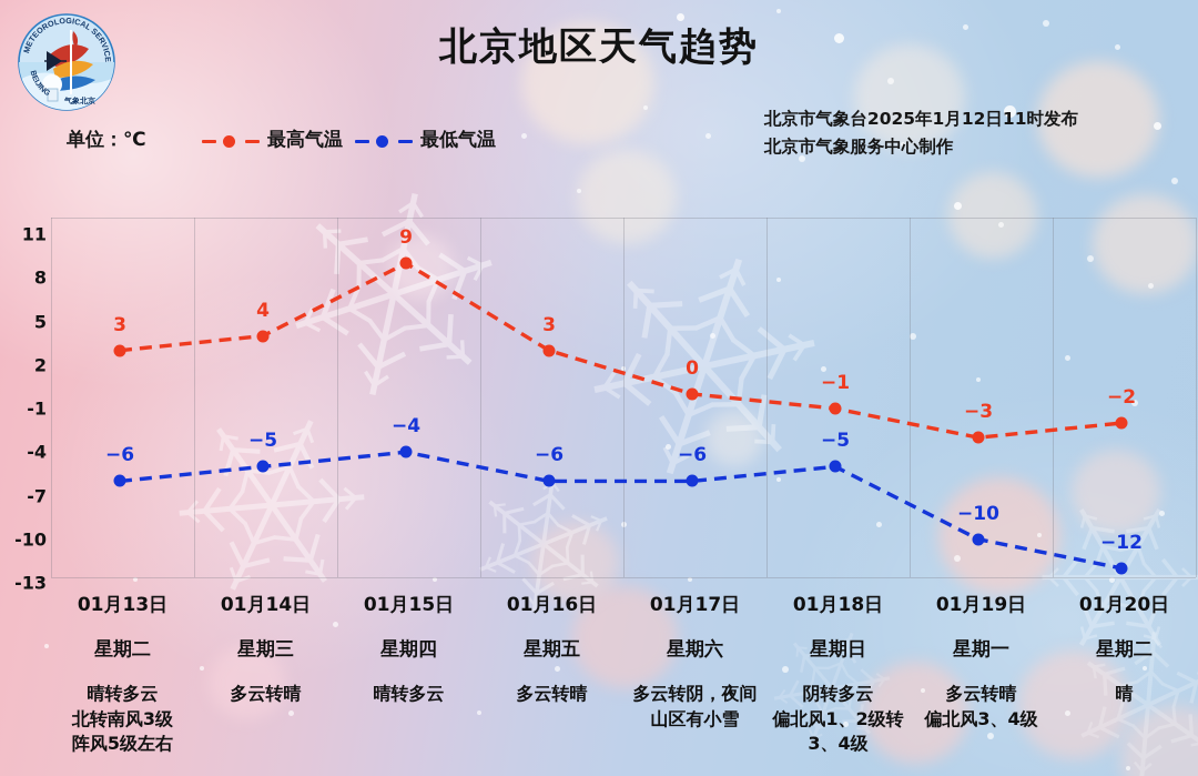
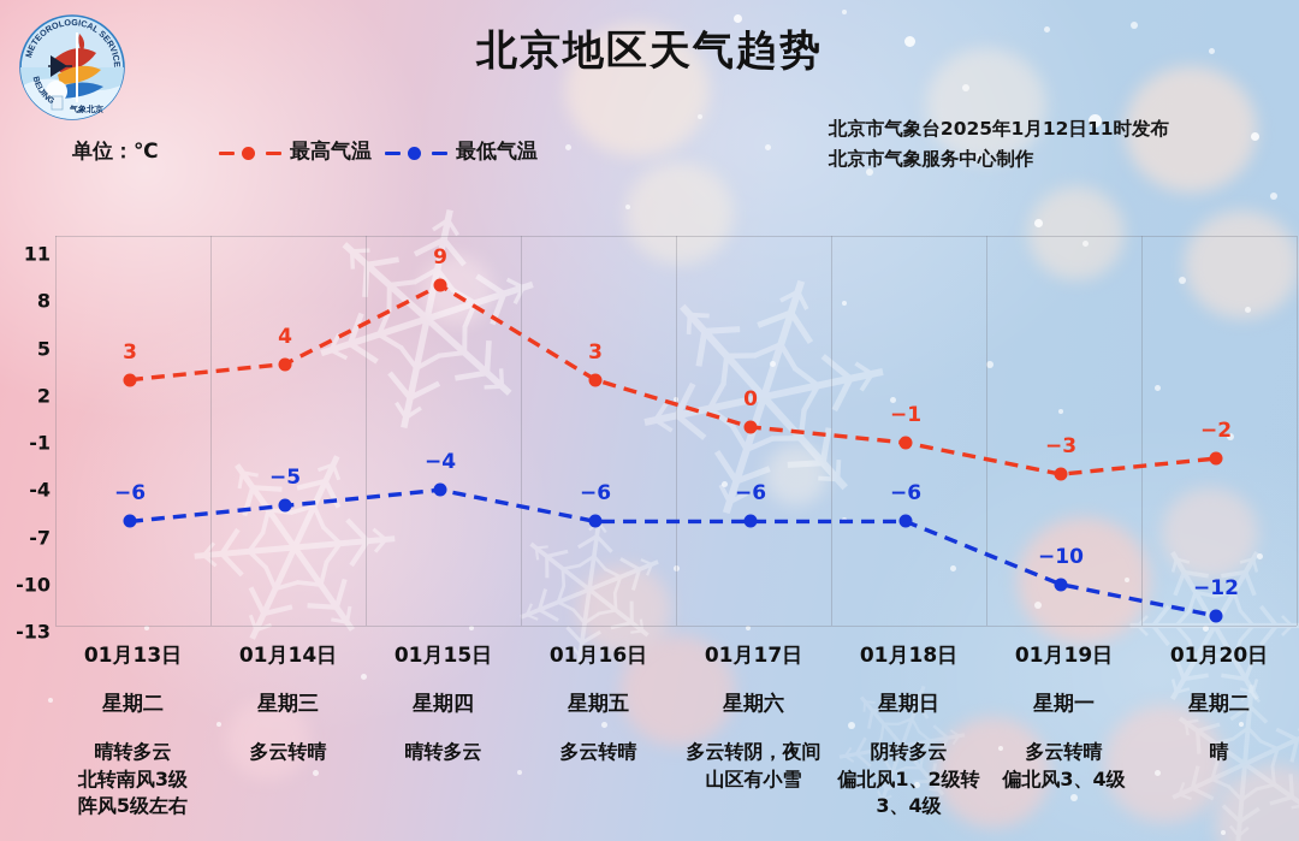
最低气温/01月18日: −5 -> −6
